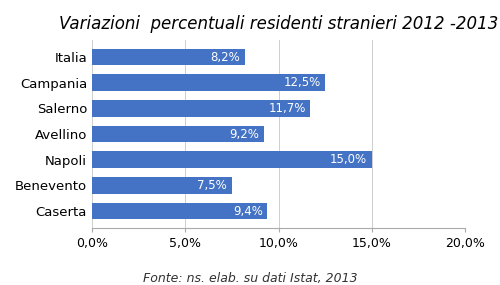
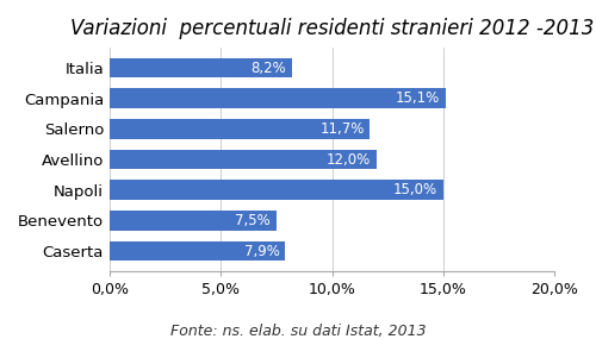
Campania: 12,5% -> 15,1%
Avellino: 9,2% -> 12,0%
Caserta: 9,4% -> 7,9%
